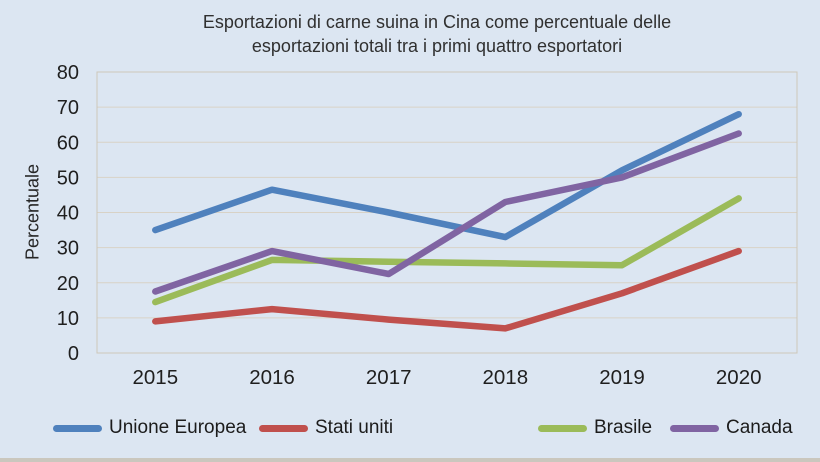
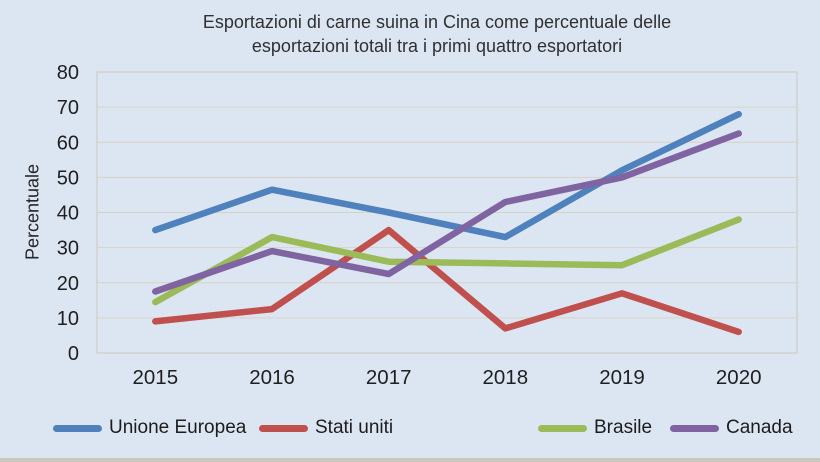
Brasile/2016: 26 -> 33
Stati uniti/2017: 10 -> 35
Stati uniti/2020: 29 -> 6
Brasile/2020: 44 -> 38
